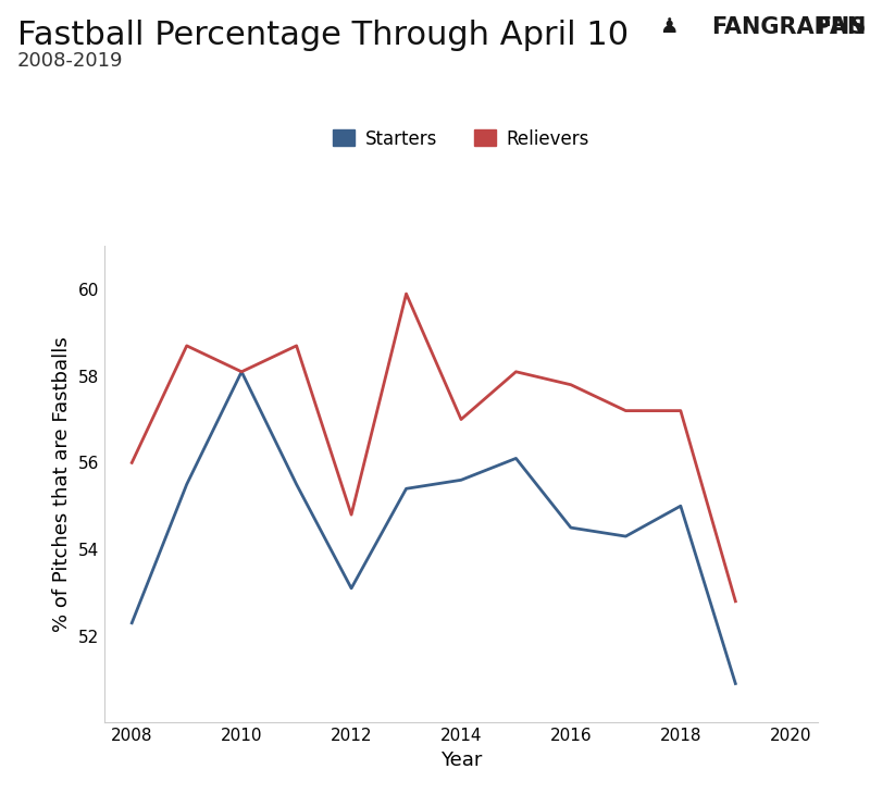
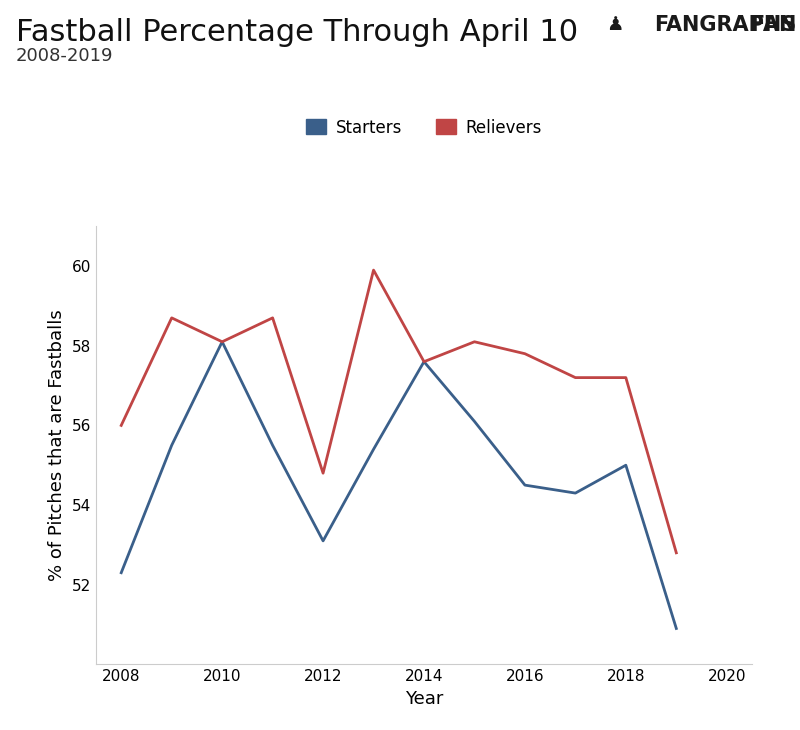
Starters/2014: 55.6 -> 57.6
Relievers/2014: 57.0 -> 57.6
